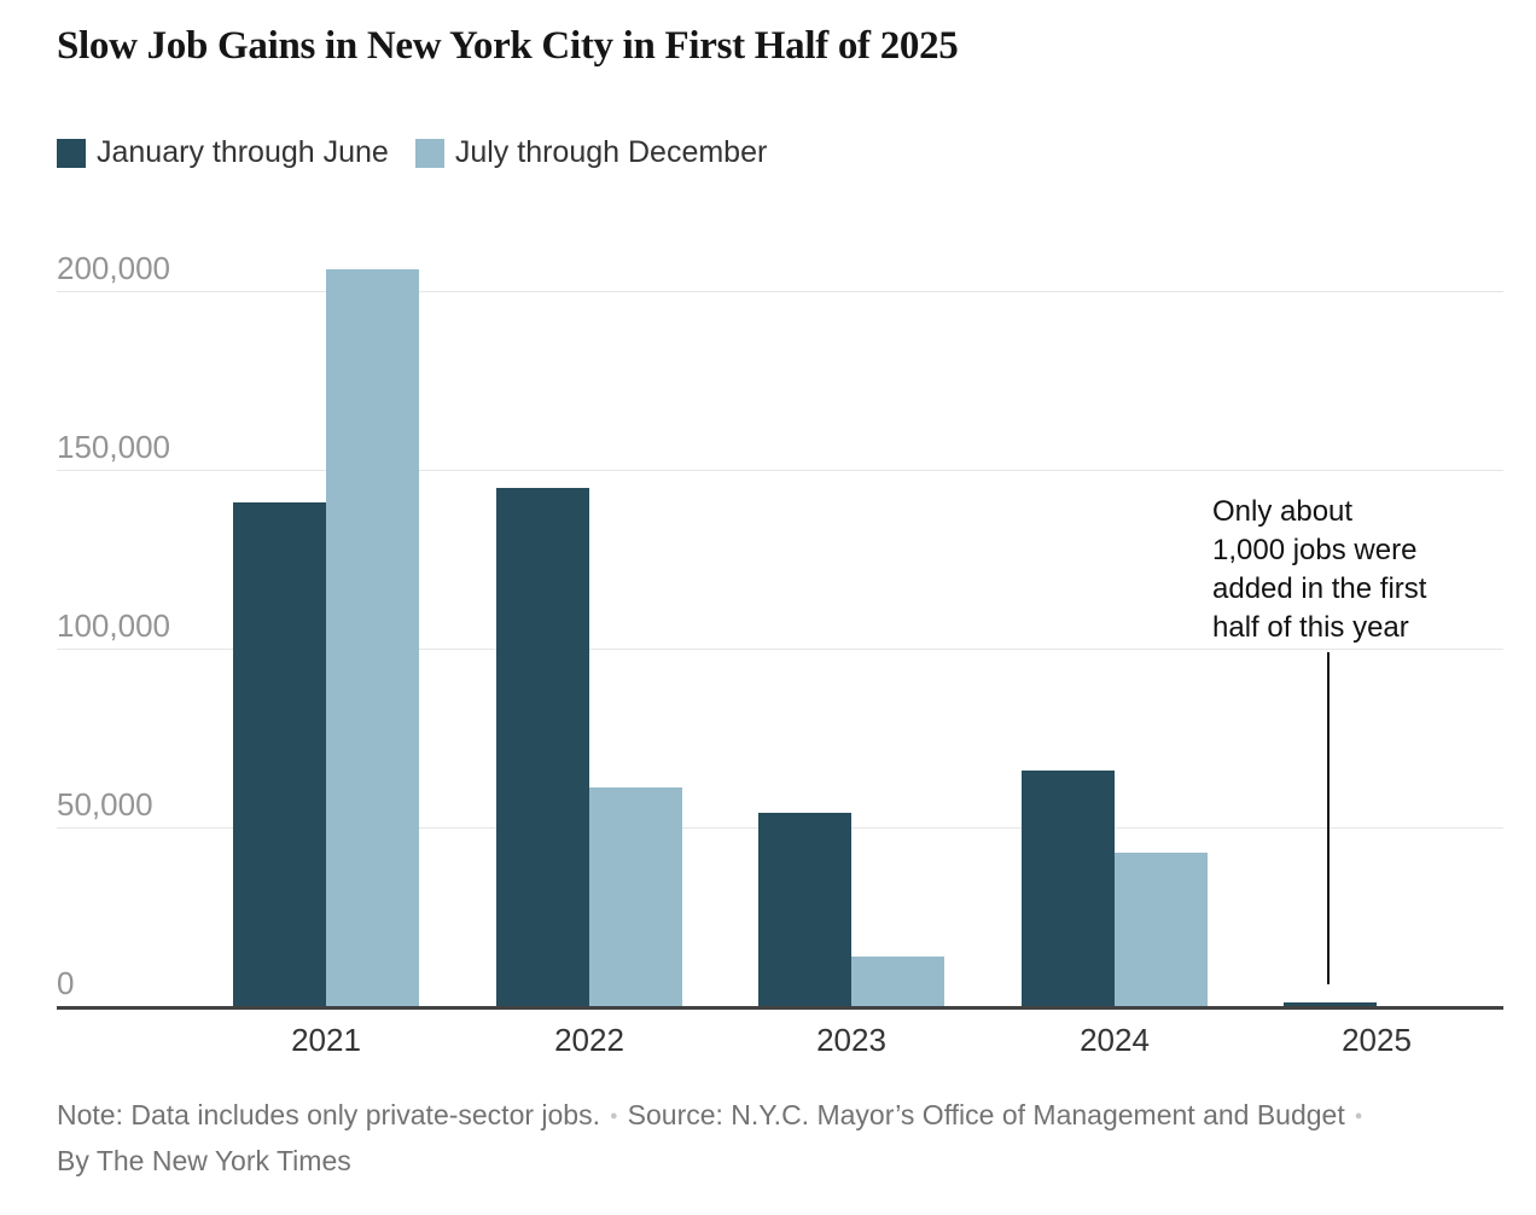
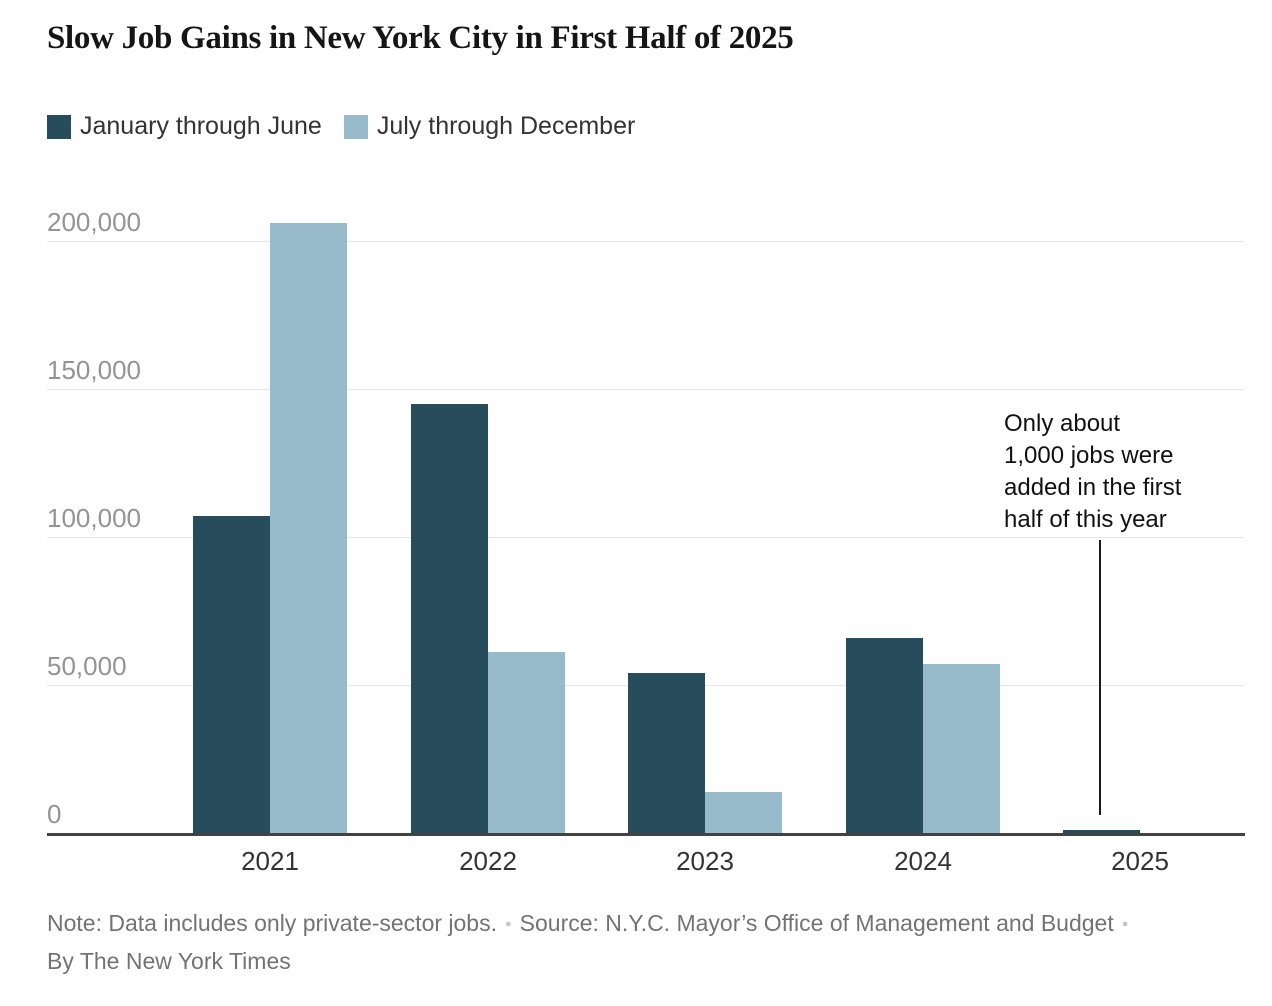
January through June/2021: 141000 -> 107000
July through December/2024: 43000 -> 57000
